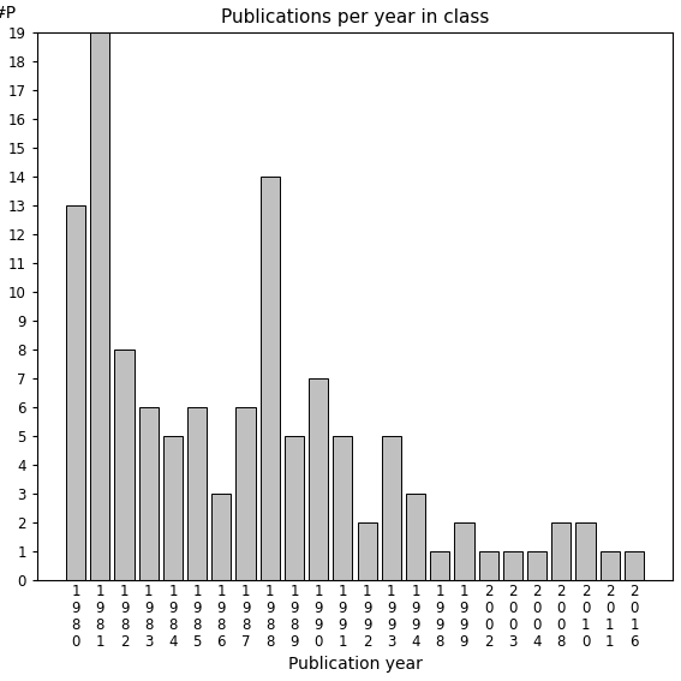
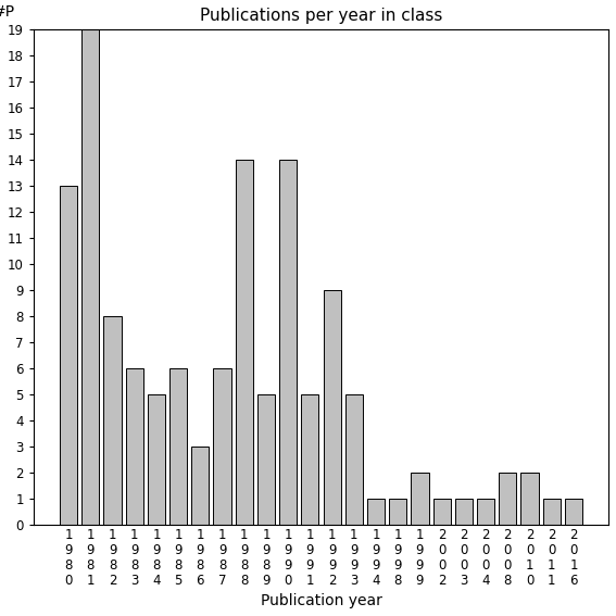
1 9 9 0: 7 -> 14
1 9 9 2: 2 -> 9
1 9 9 4: 3 -> 1
